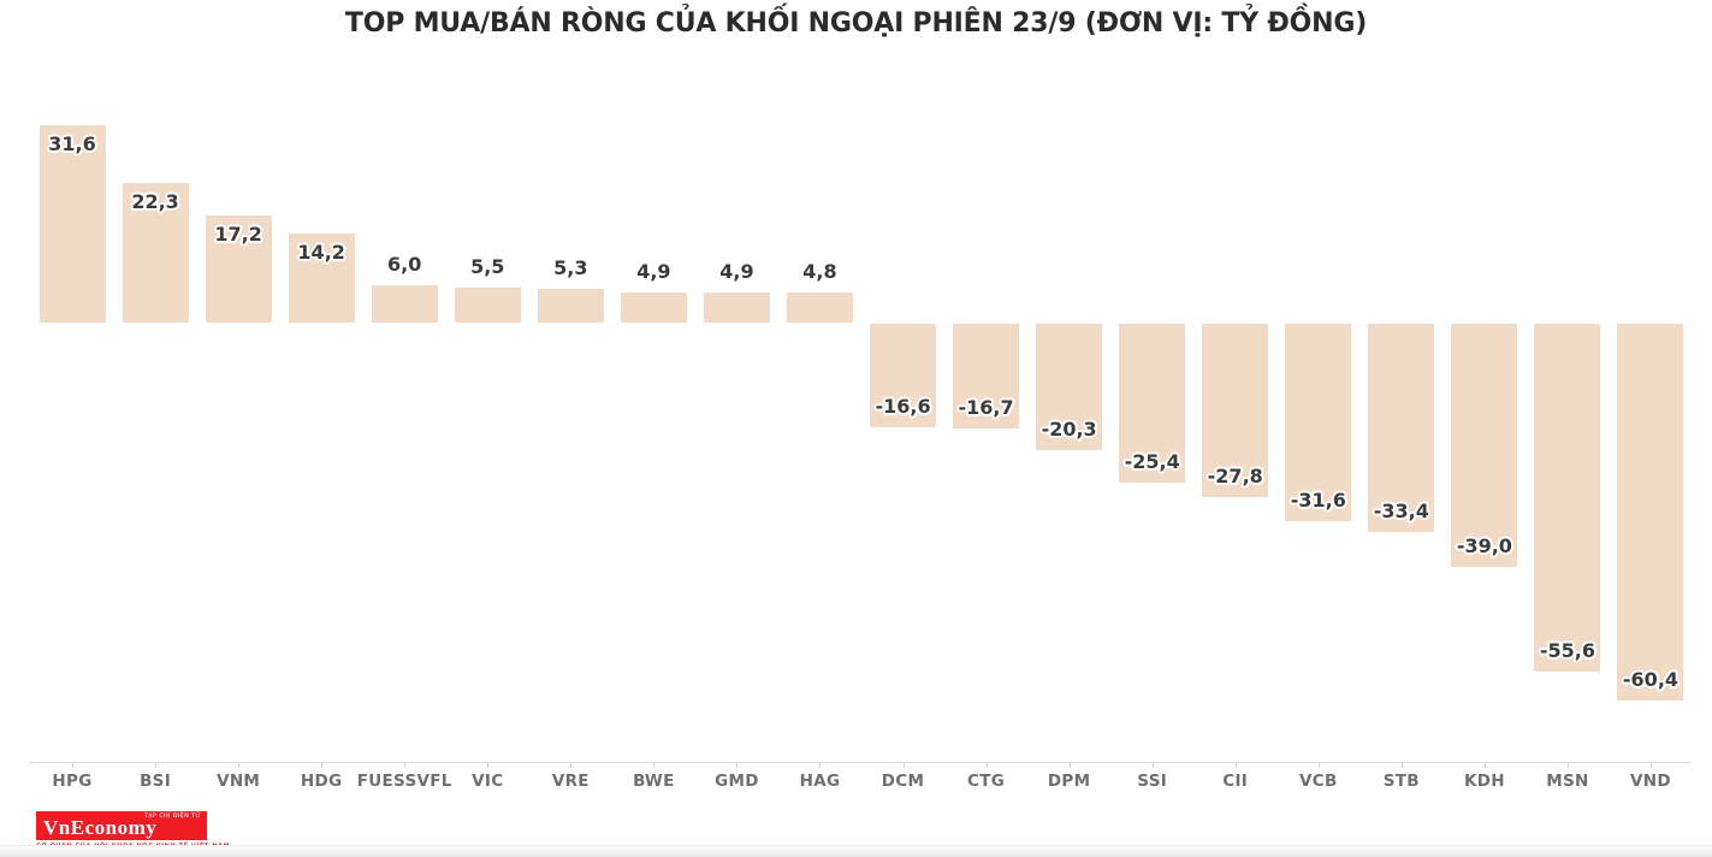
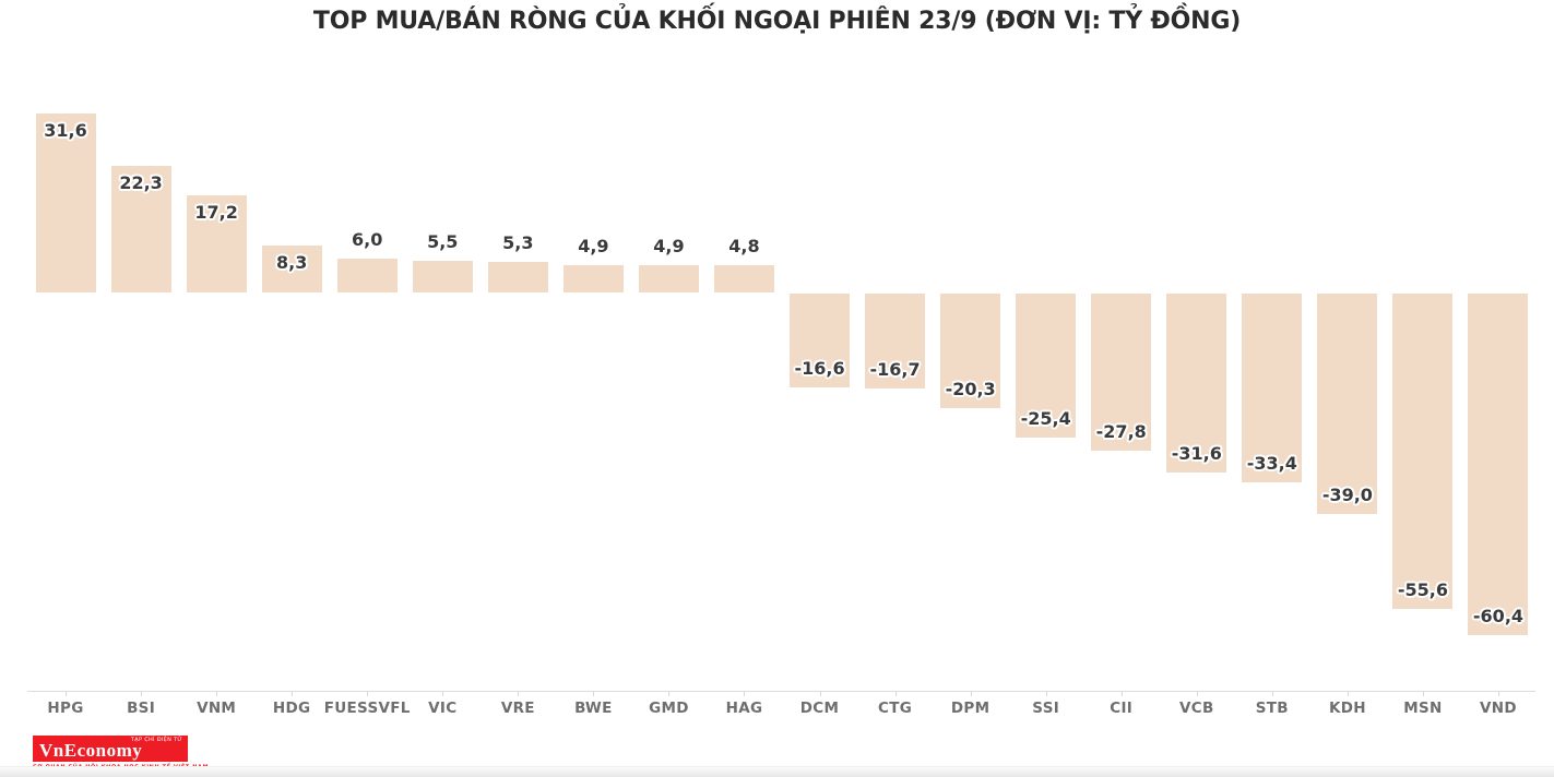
HDG: 14,2 -> 8,3
